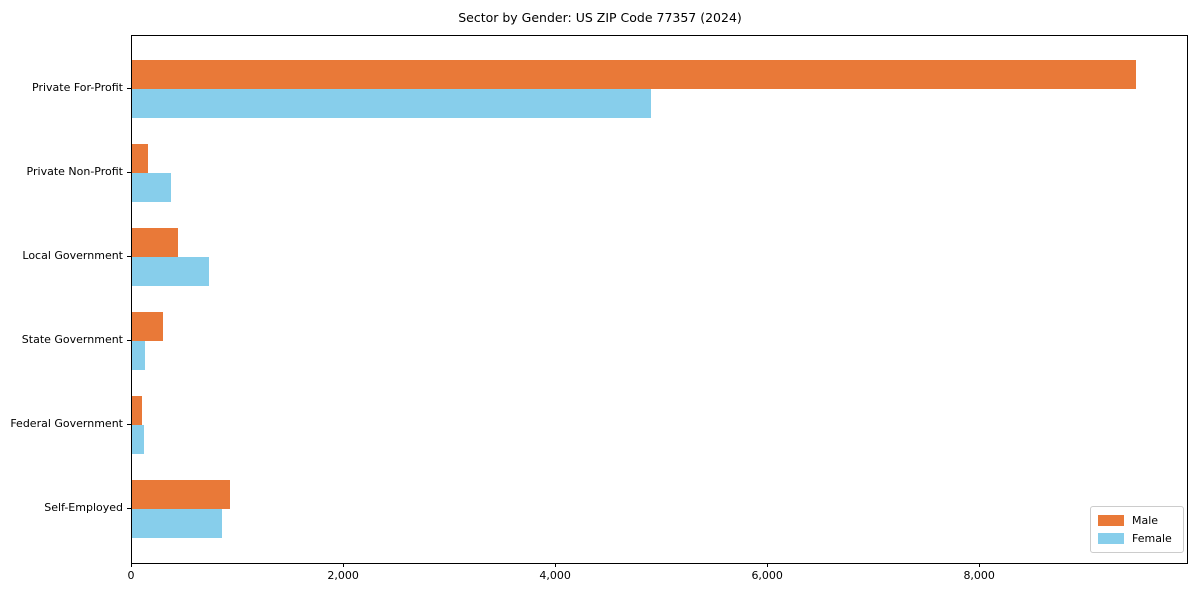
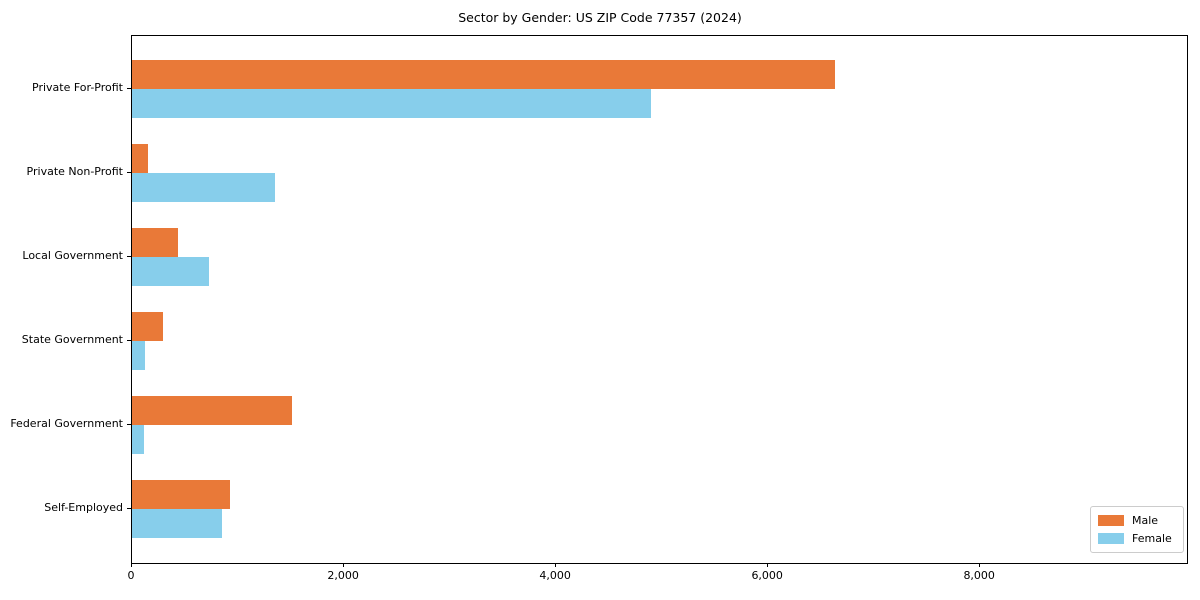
Male/Private For-Profit: 9470 -> 6630
Female/Private Non-Profit: 370 -> 1350
Male/Federal Government: 100 -> 1510
